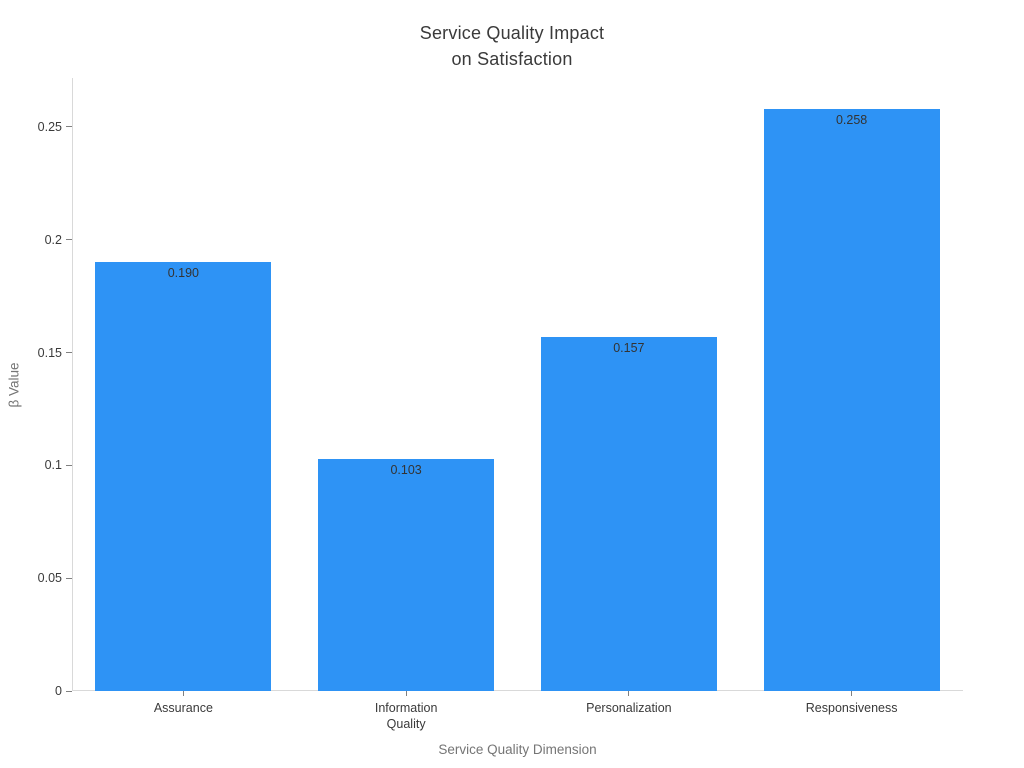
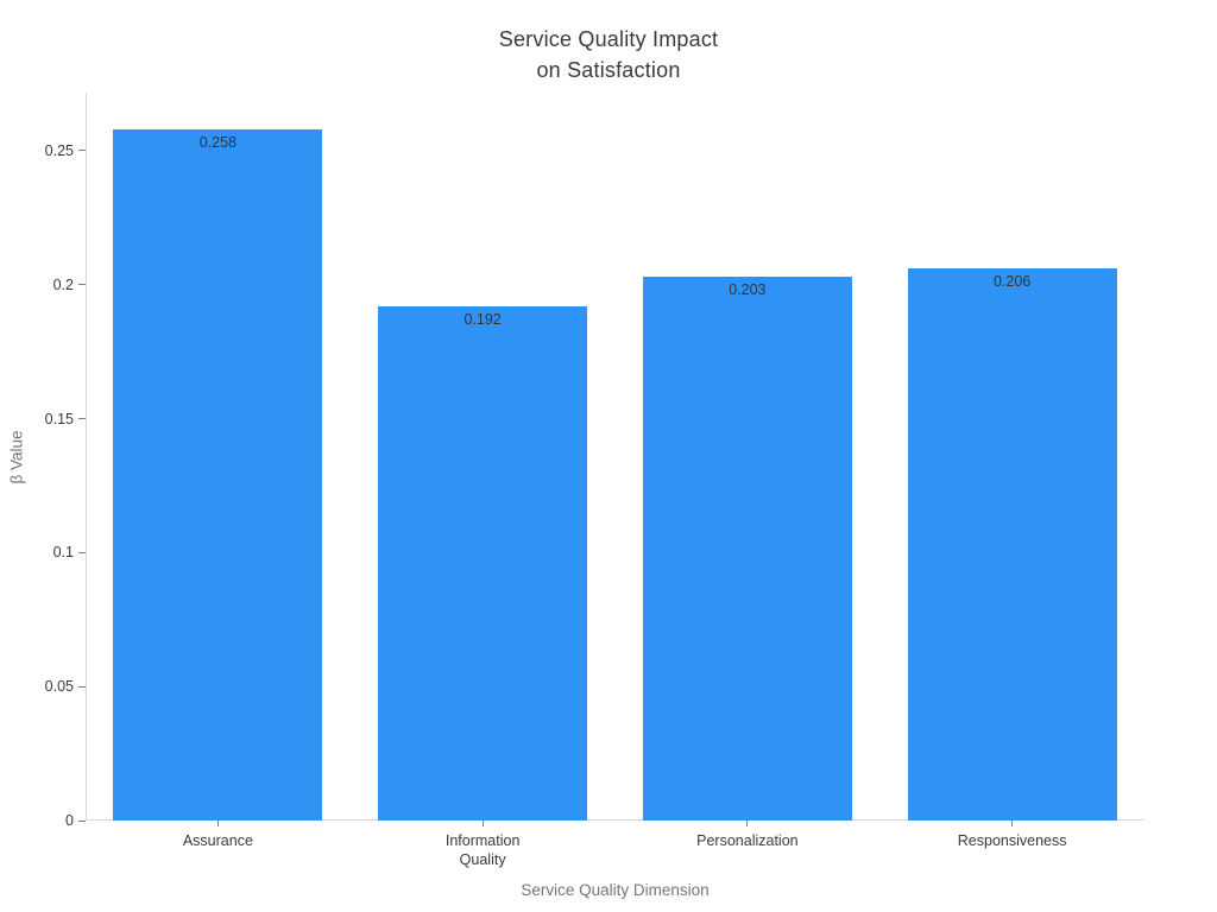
Assurance: 0.190 -> 0.258
Information Quality: 0.103 -> 0.192
Personalization: 0.157 -> 0.203
Responsiveness: 0.258 -> 0.206
